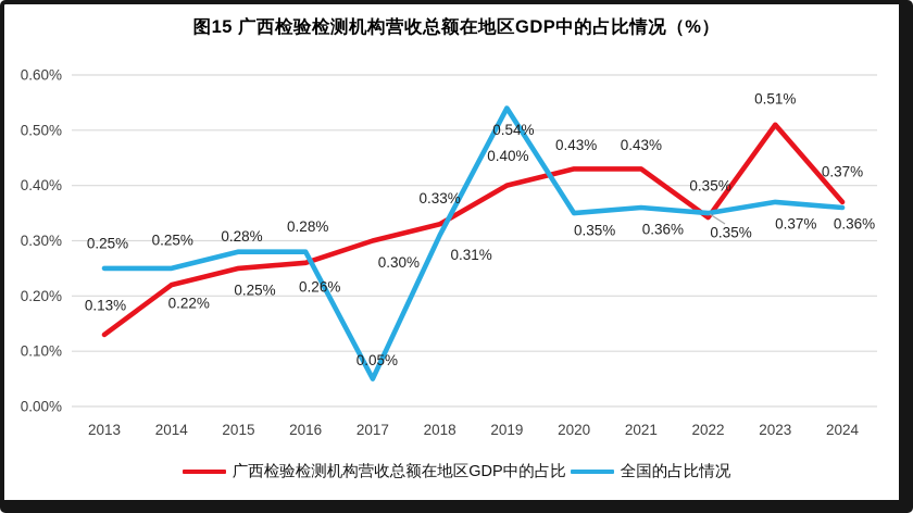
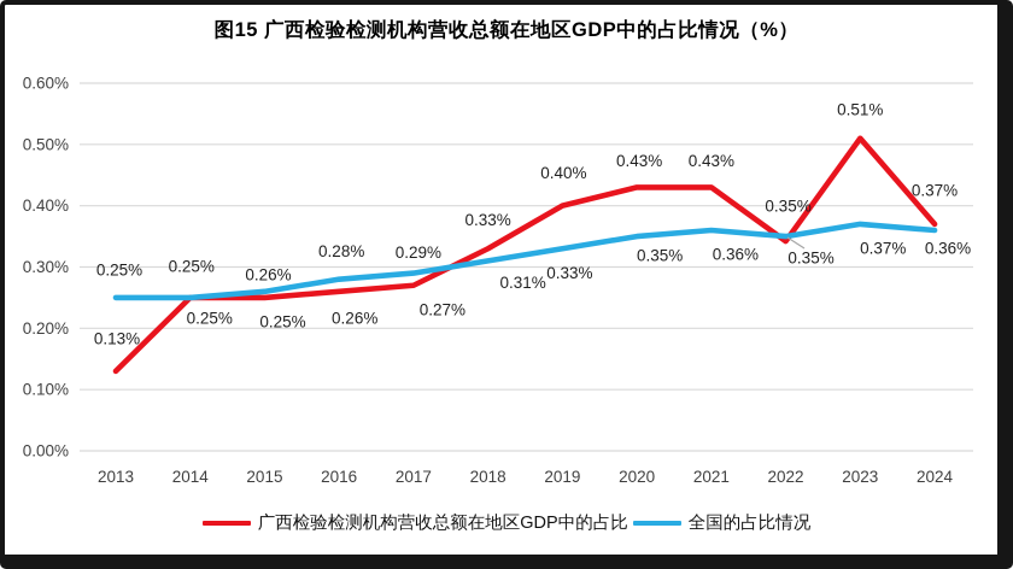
广西检验检测机构营收总额在地区GDP中的占比/2014: 0.22% -> 0.25%
全国的占比情况/2015: 0.28% -> 0.26%
广西检验检测机构营收总额在地区GDP中的占比/2017: 0.30% -> 0.27%
全国的占比情况/2017: 0.05% -> 0.29%
全国的占比情况/2019: 0.54% -> 0.33%
